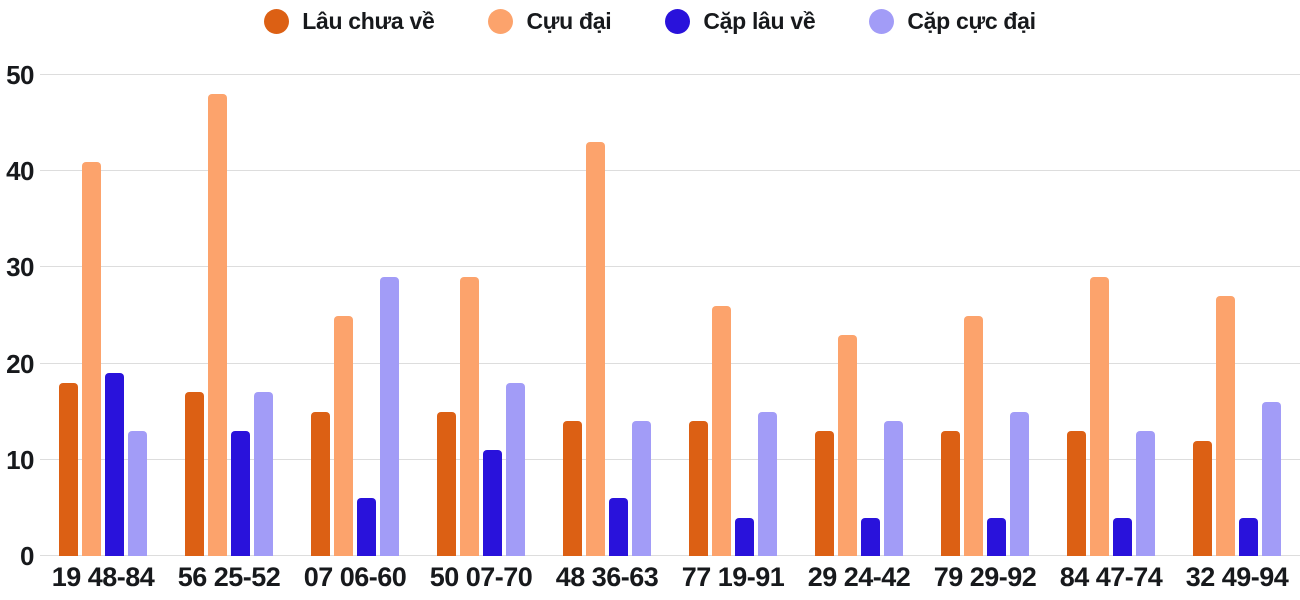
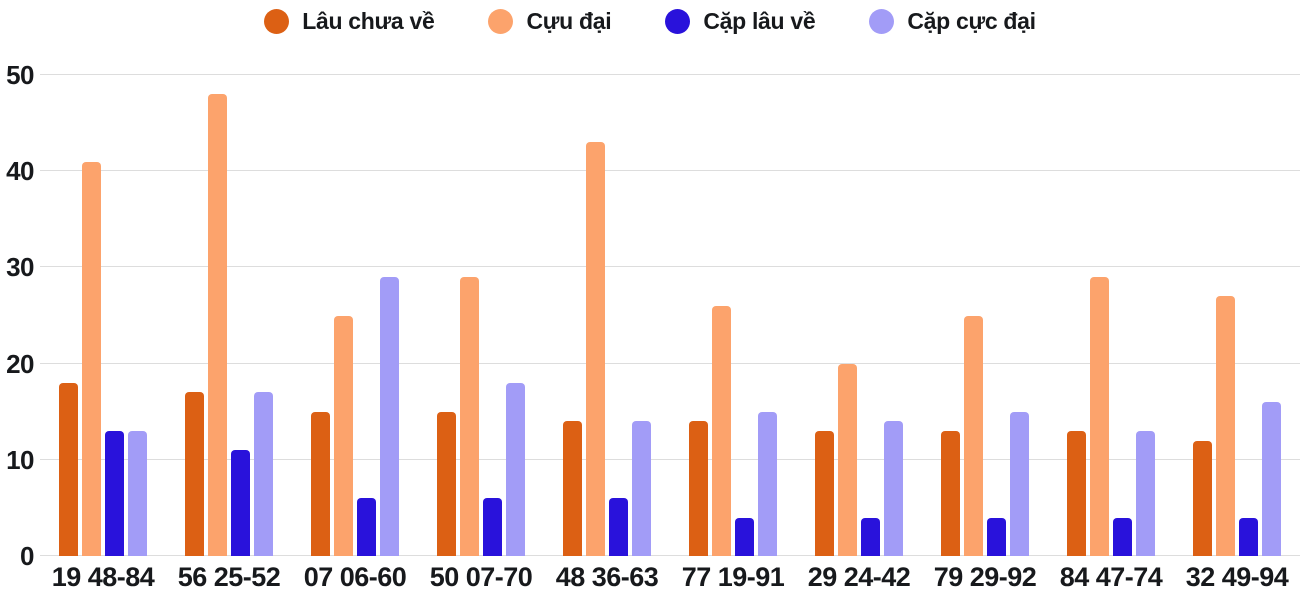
Cặp lâu về/19 48-84: 19 -> 13
Cặp lâu về/56 25-52: 13 -> 11
Cặp lâu về/50 07-70: 11 -> 6
Cựu đại/29 24-42: 23 -> 20
